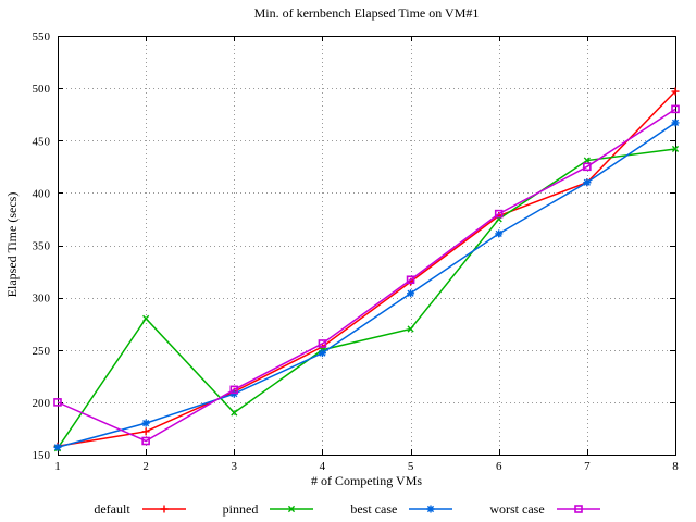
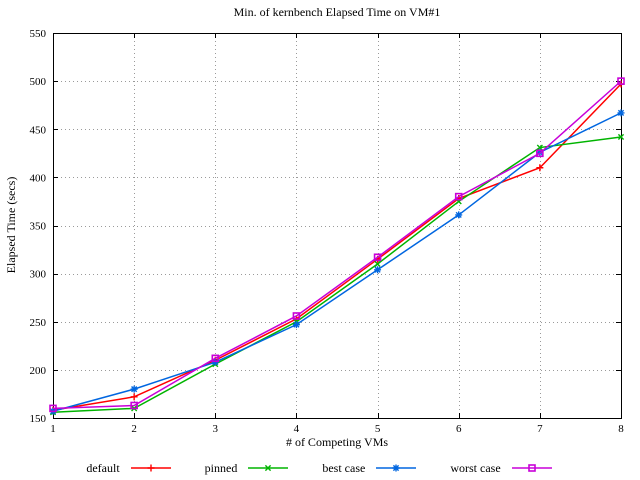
worst case/1: 200 -> 160
pinned/2: 280 -> 160
pinned/3: 190 -> 210
pinned/5: 270 -> 310
best case/7: 410 -> 430
worst case/8: 480 -> 500
